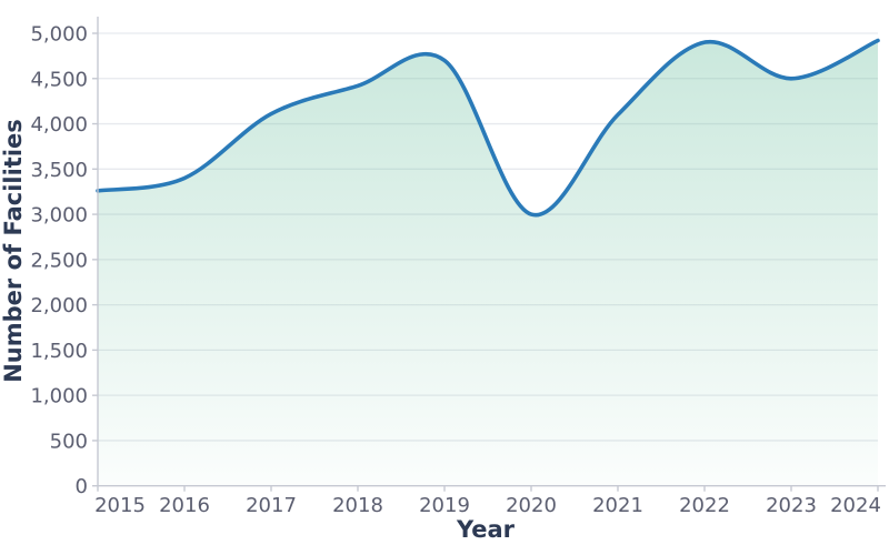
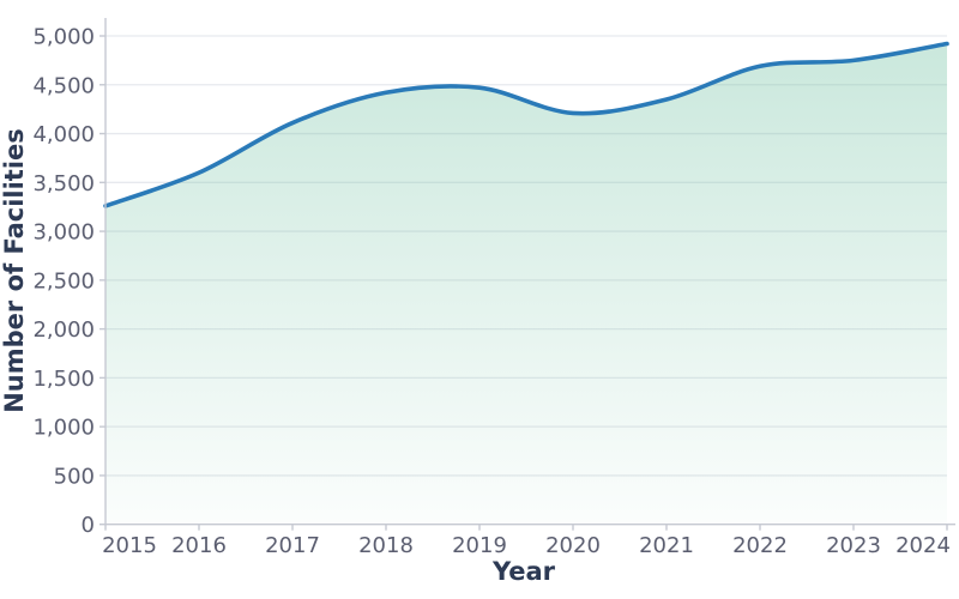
2016: 3400 -> 3600
2019: 4700 -> 4500
2020: 3000 -> 4200
2021: 4100 -> 4400
2022: 4900 -> 4700
2023: 4500 -> 4800
